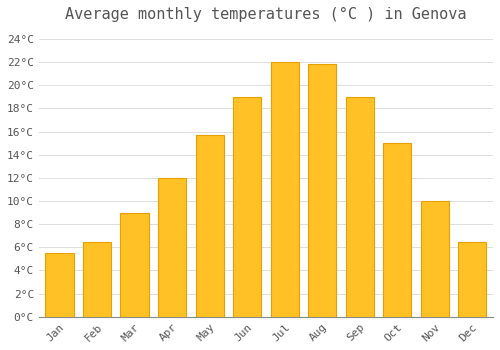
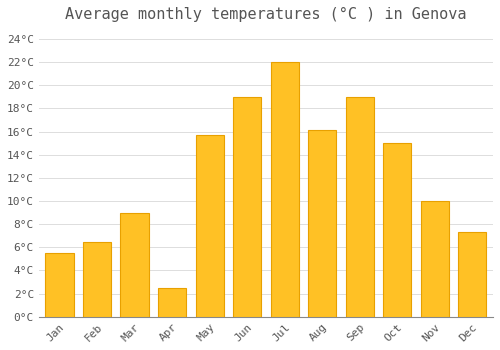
Apr: 12.0°C -> 2.5°C
Aug: 21.8°C -> 16.1°C
Dec: 6.5°C -> 7.3°C
